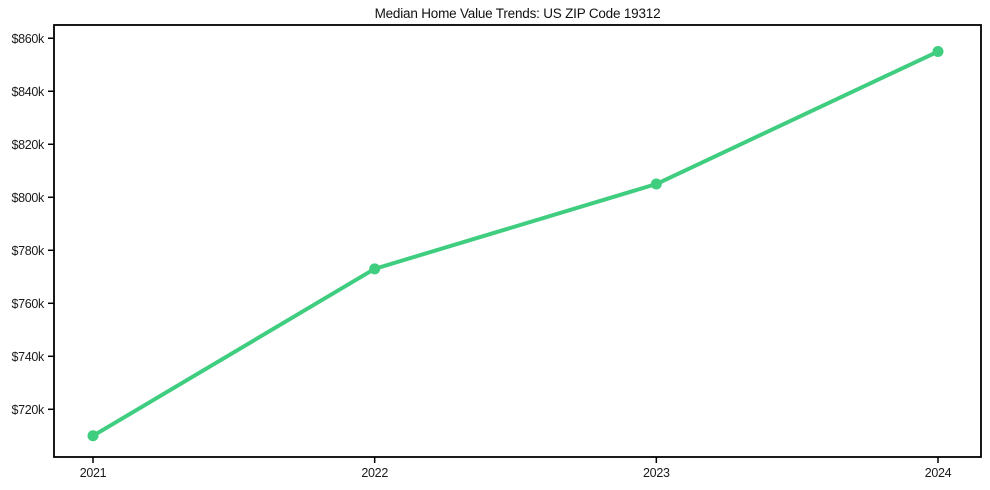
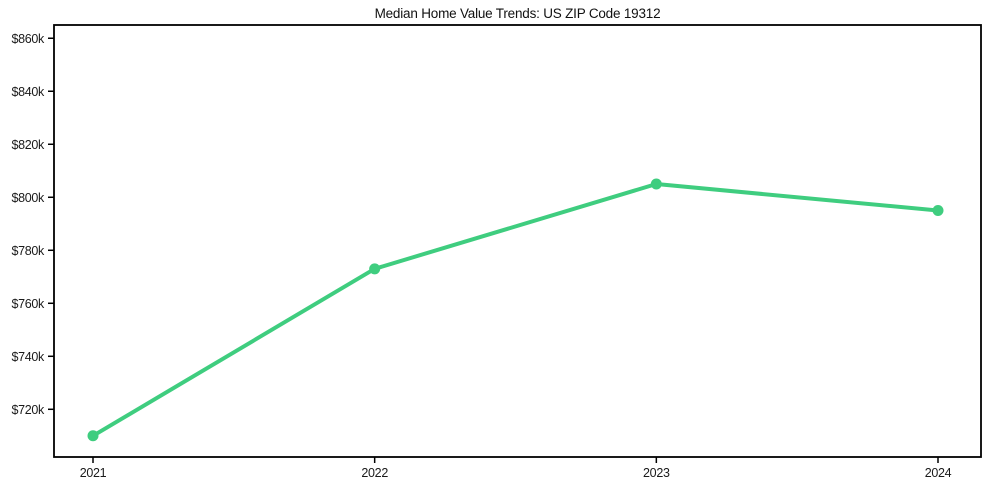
2024: $855k -> $795k
